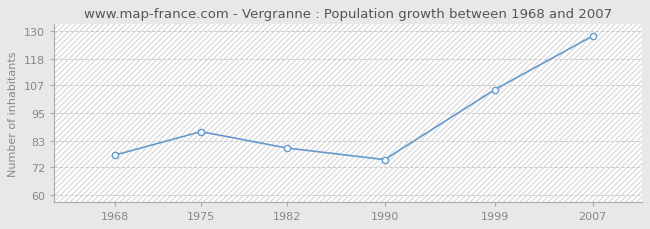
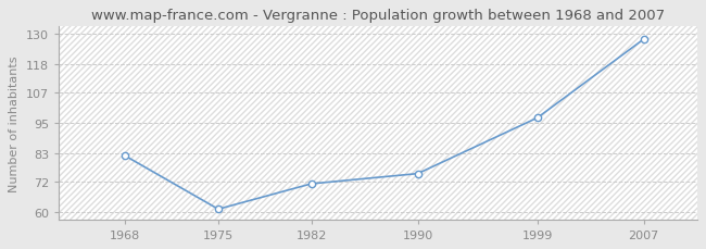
1968: 77 -> 82
1975: 87 -> 61
1982: 80 -> 71
1999: 105 -> 97
